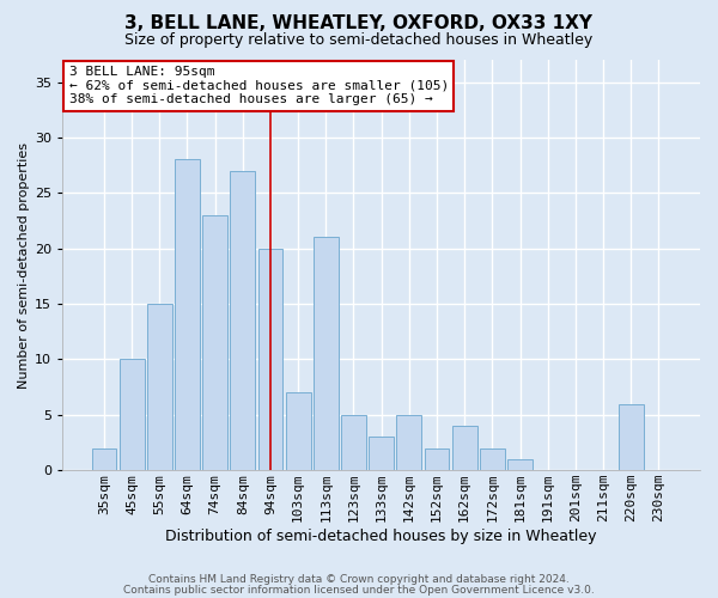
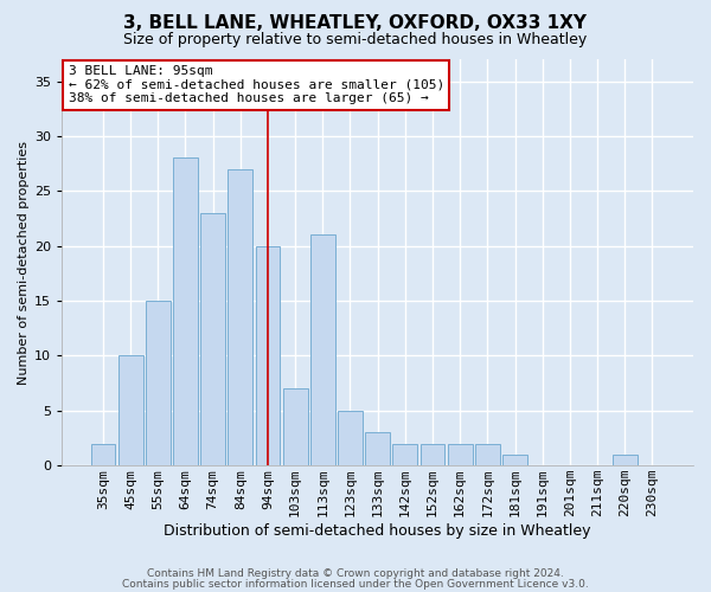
142sqm: 5 -> 2
162sqm: 4 -> 2
220sqm: 6 -> 1
